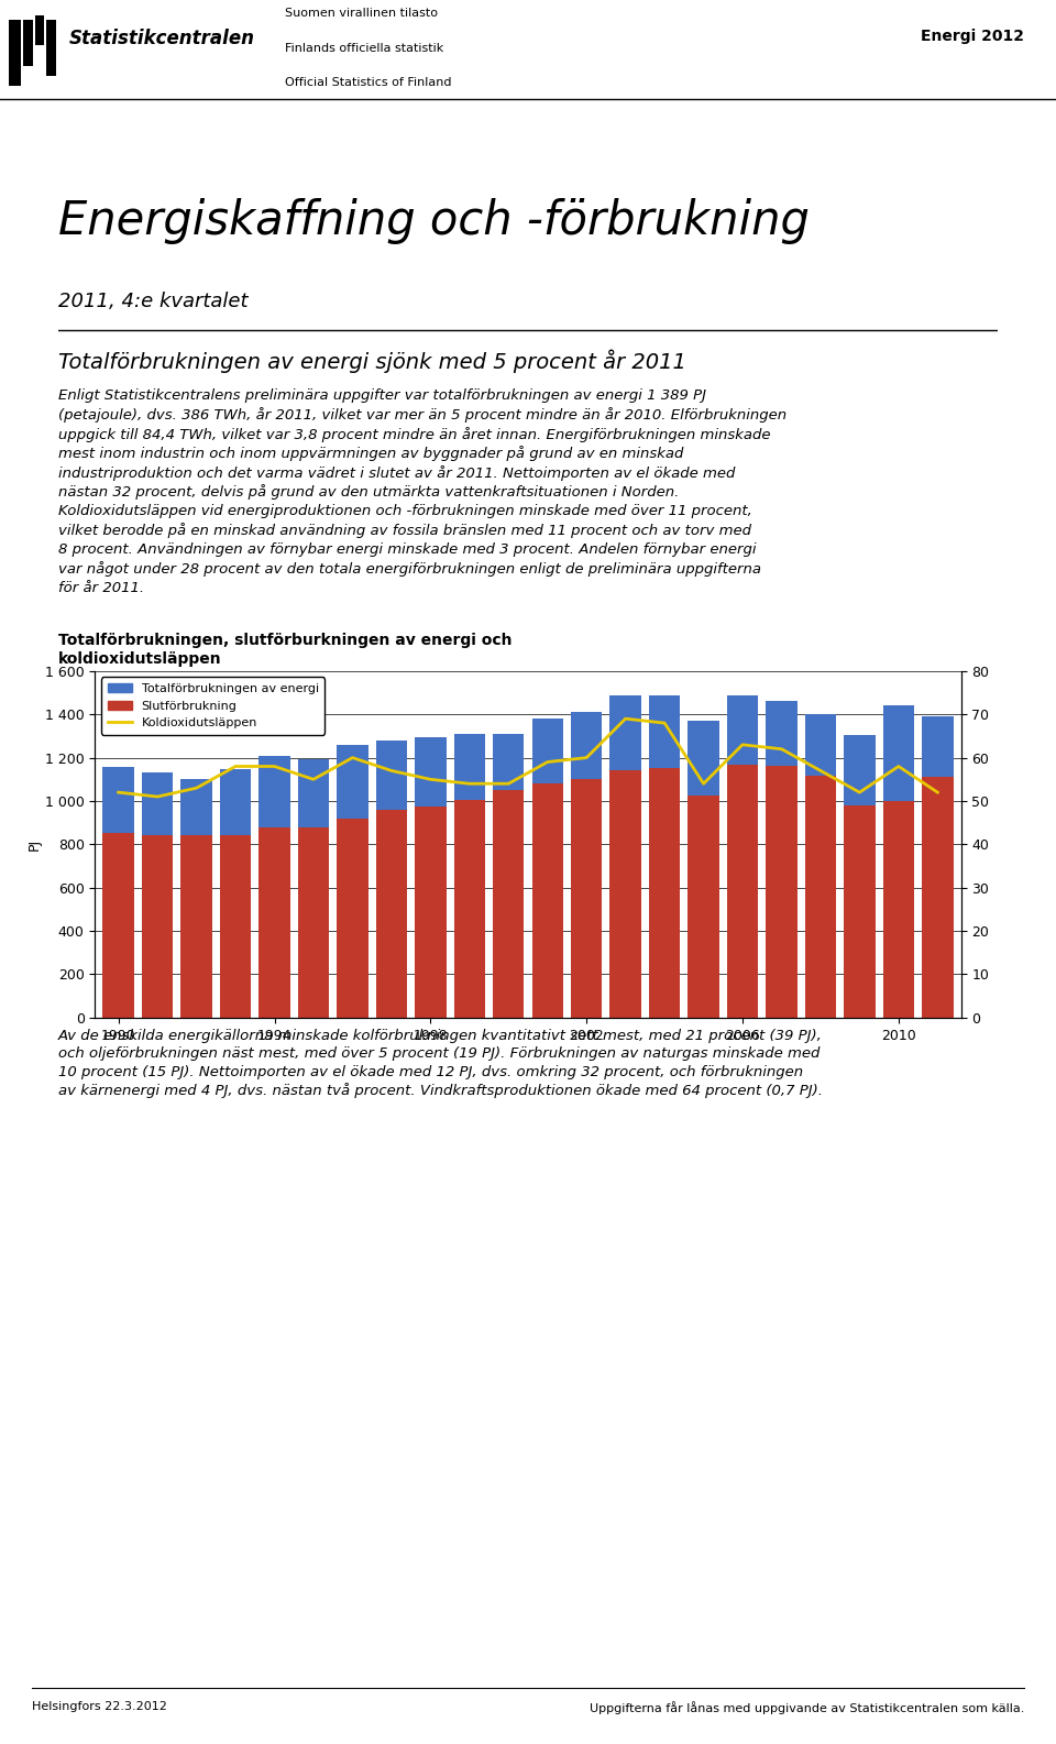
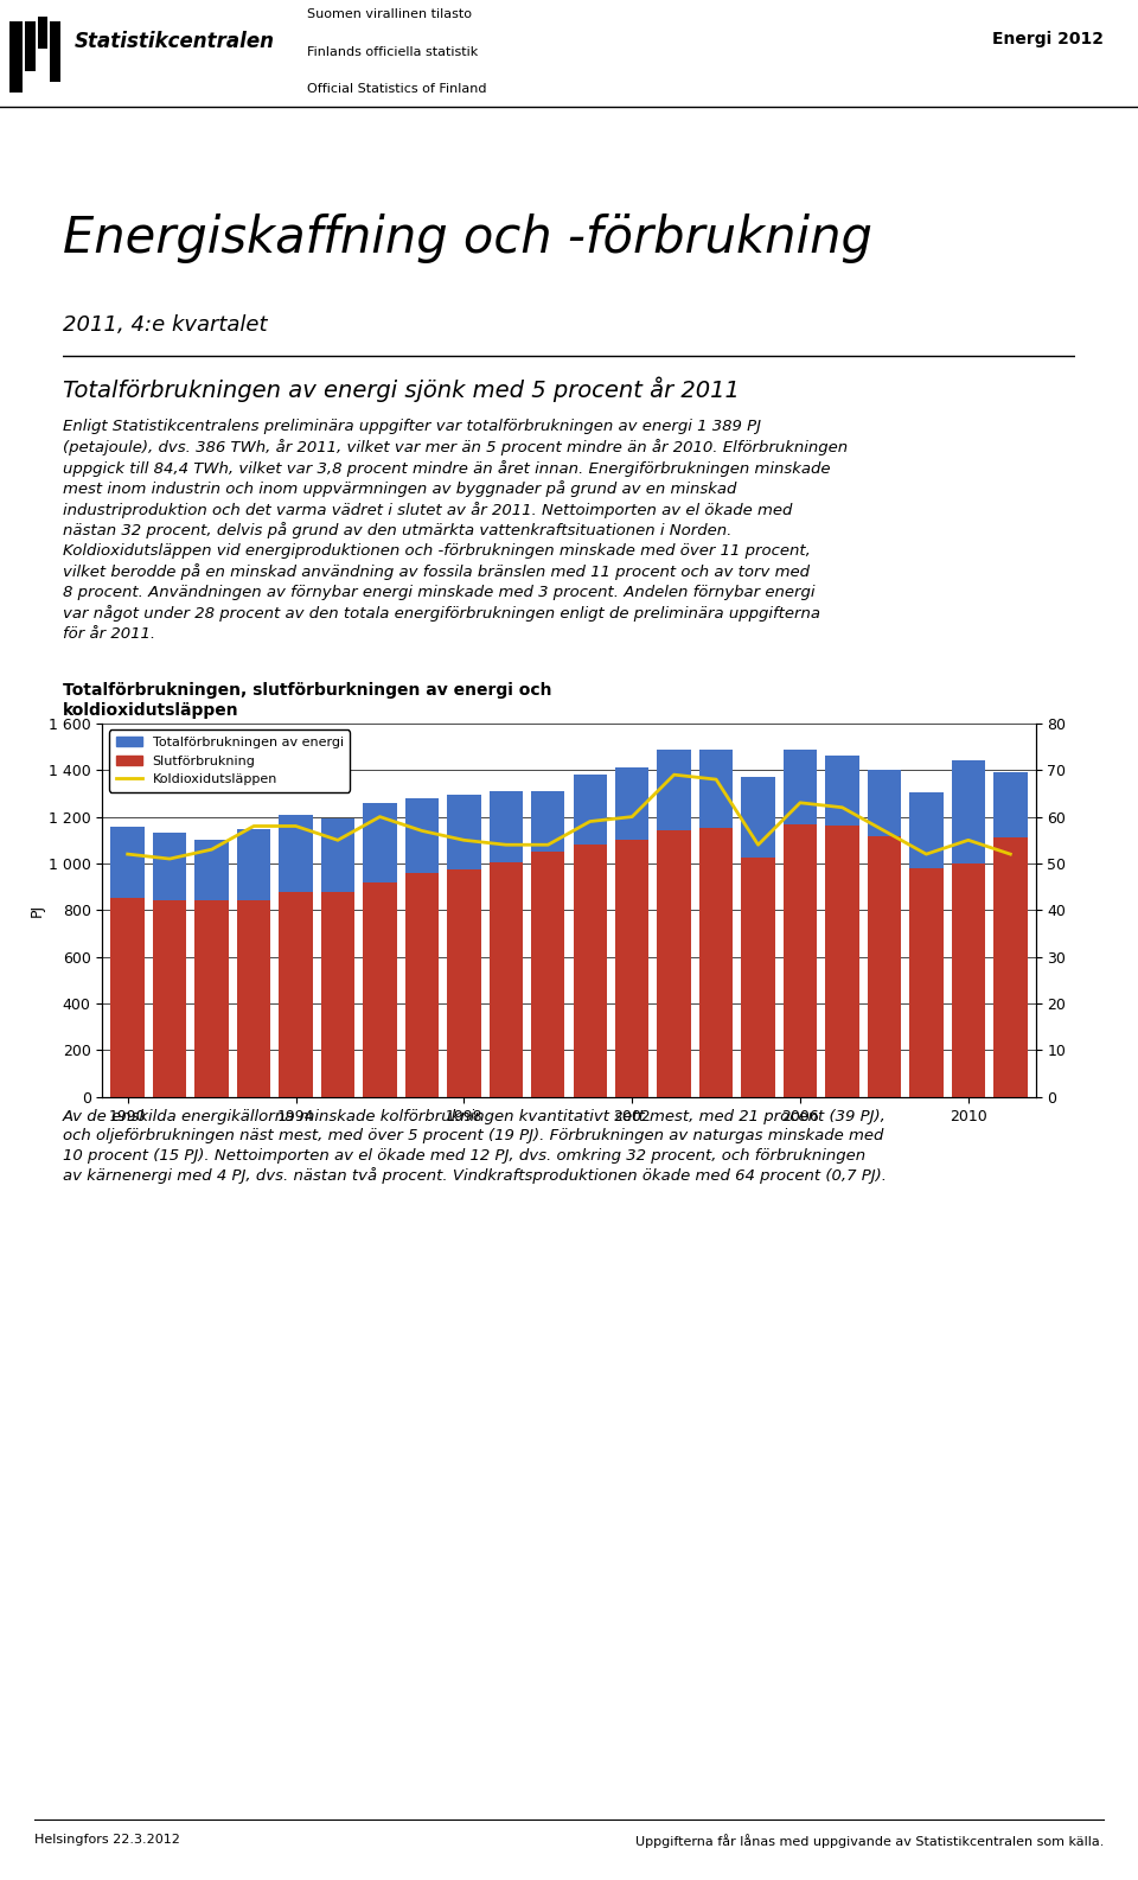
Koldioxidutsläppen/2010: 58 -> 55
